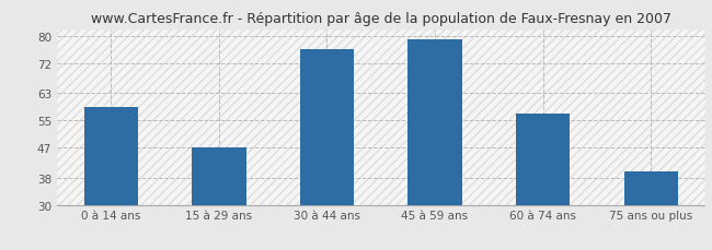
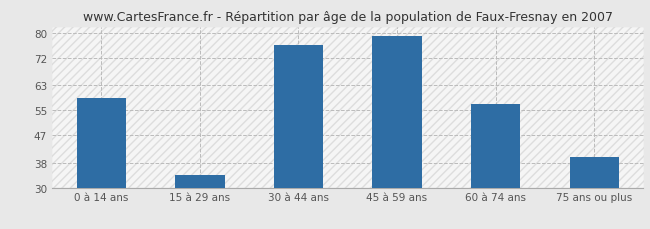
15 à 29 ans: 47 -> 34
